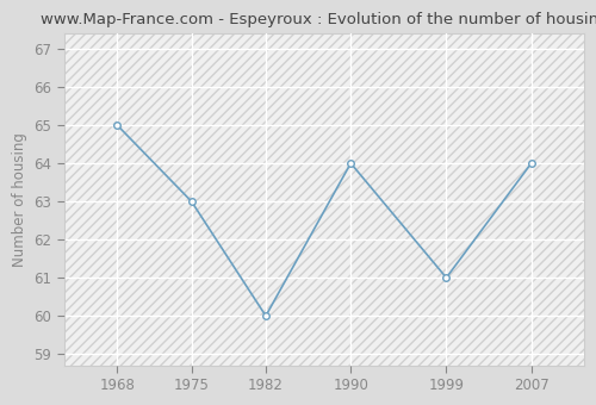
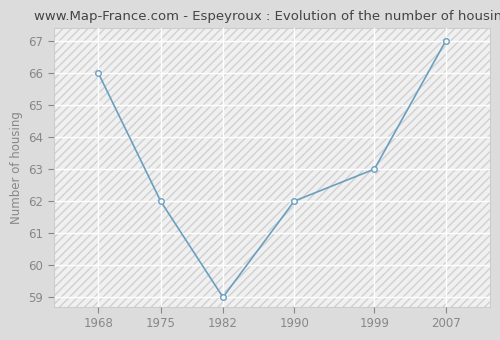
1968: 65 -> 66
1975: 63 -> 62
1982: 60 -> 59
1990: 64 -> 62
1999: 61 -> 63
2007: 64 -> 67
